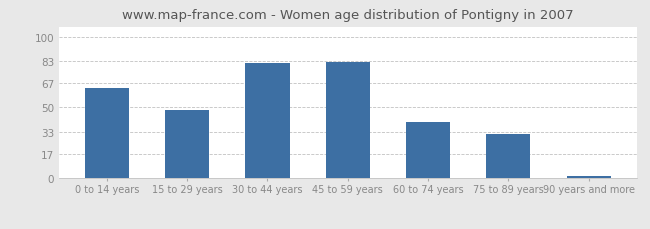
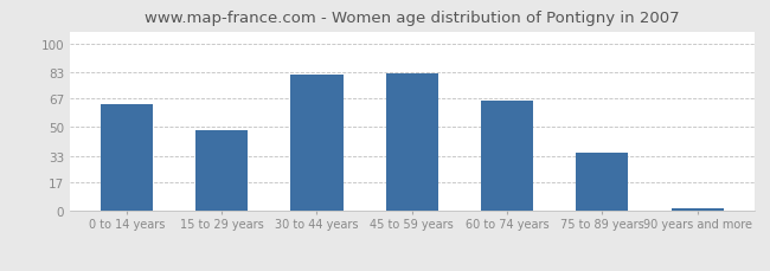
60 to 74 years: 40 -> 66
75 to 89 years: 31 -> 35
